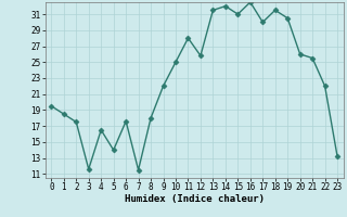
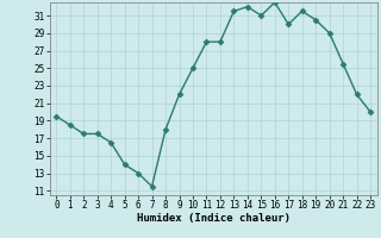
3: 11.6 -> 17.5
6: 17.6 -> 13.0
12: 25.8 -> 28.0
20: 26.0 -> 29.0
23: 13.2 -> 20.0
